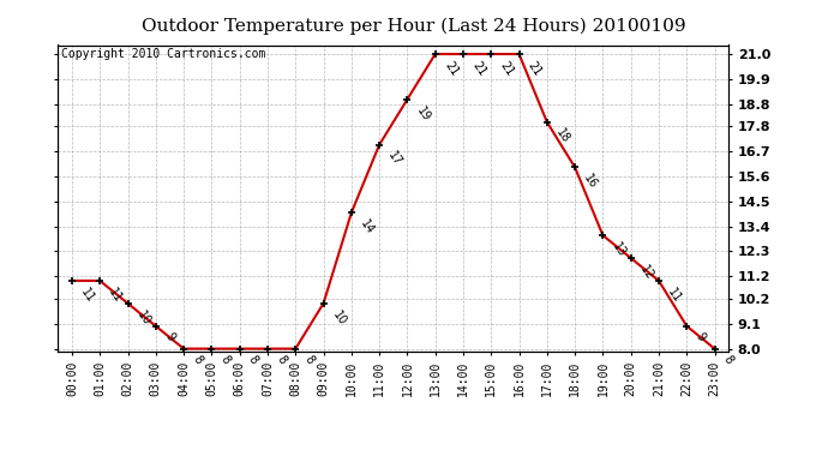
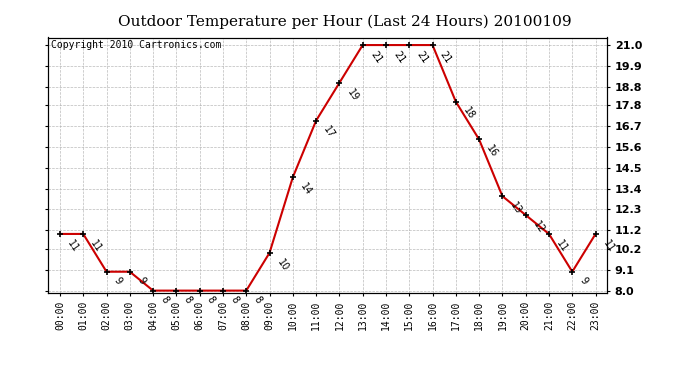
02:00: 10 -> 9
23:00: 8 -> 11
